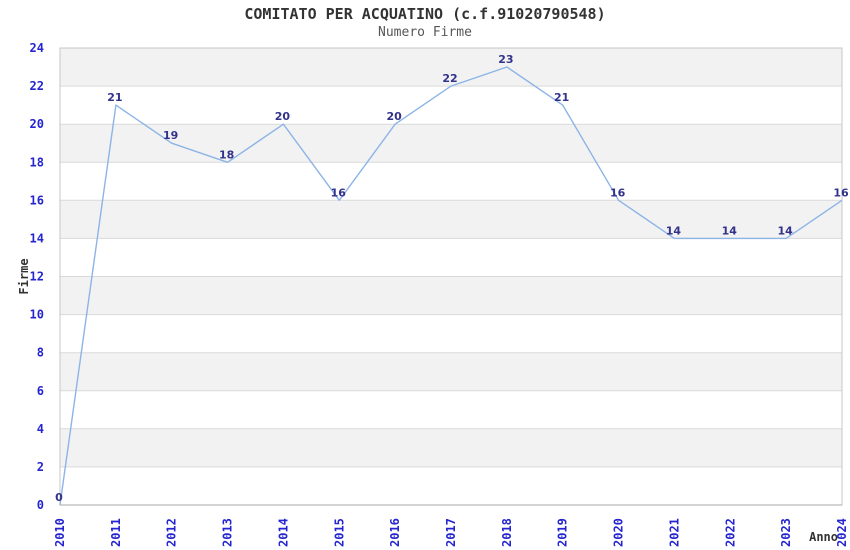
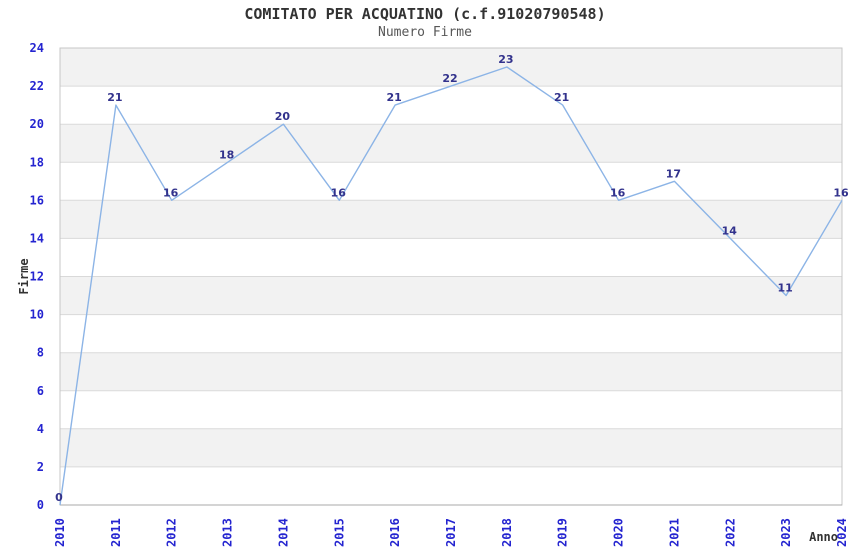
2012: 19 -> 16
2016: 20 -> 21
2021: 14 -> 17
2023: 14 -> 11
